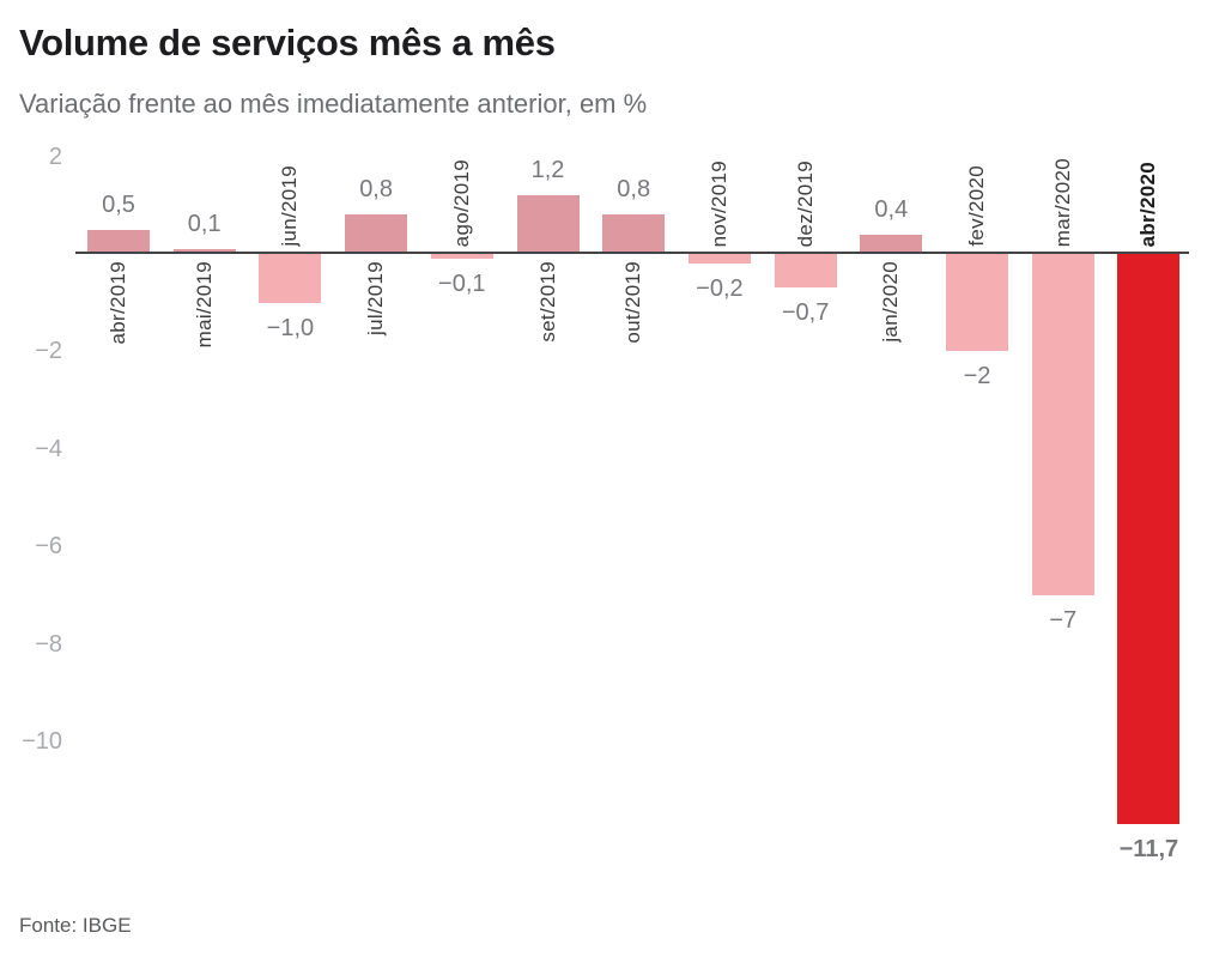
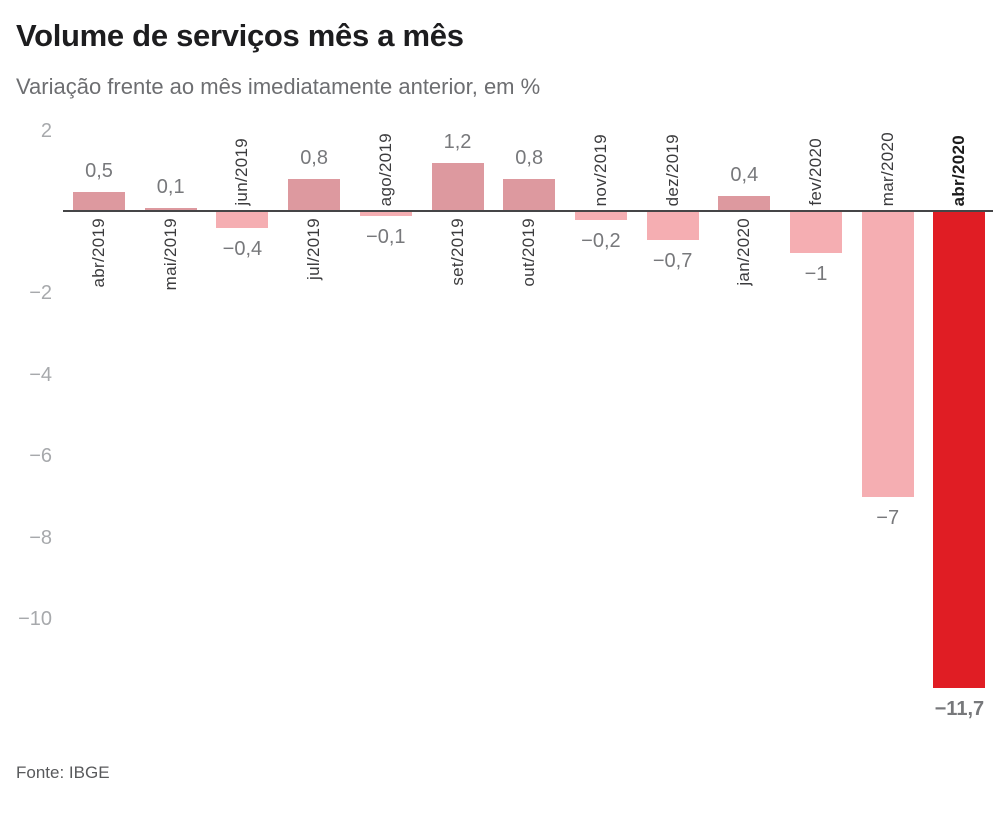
jun/2019: −1,0 -> −0,4
fev/2020: −2 -> −1
